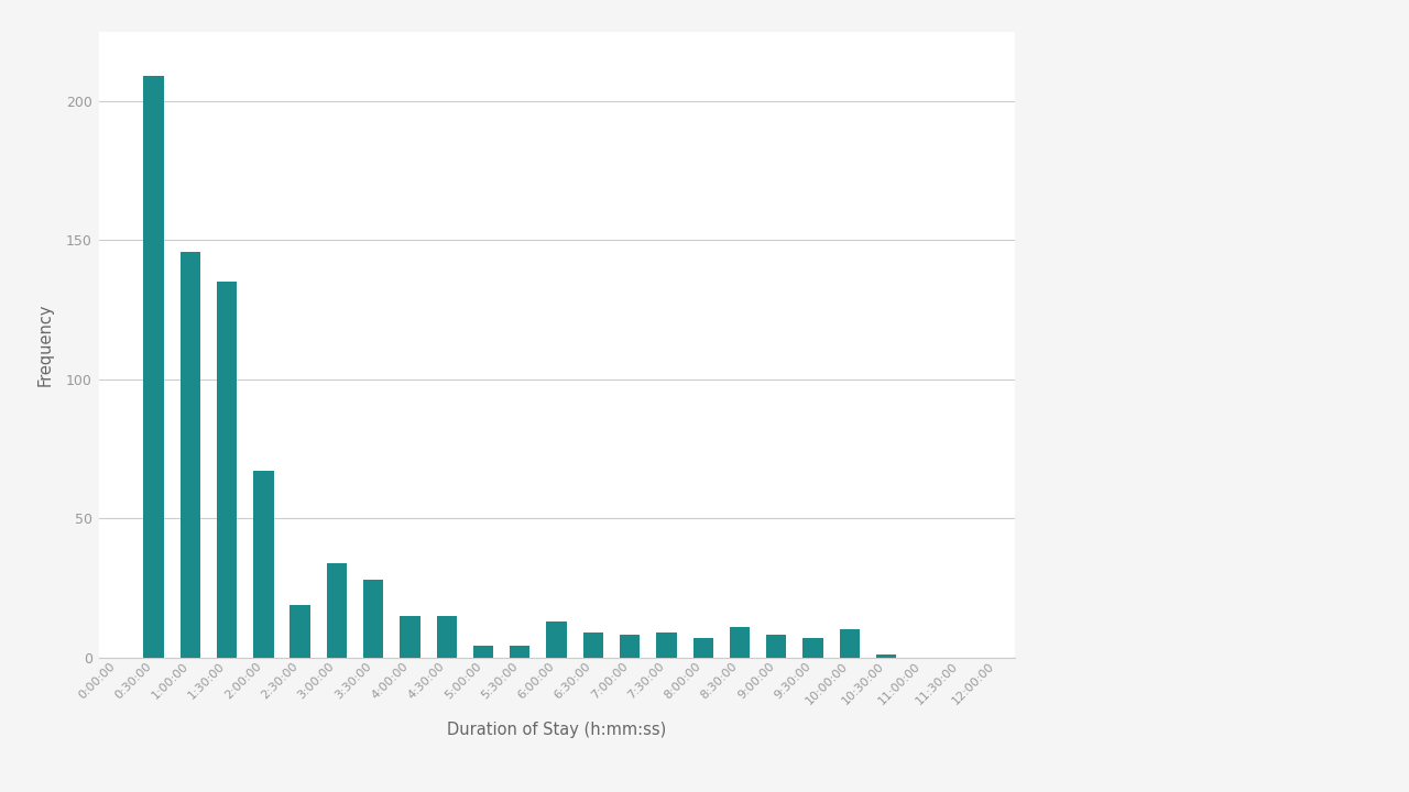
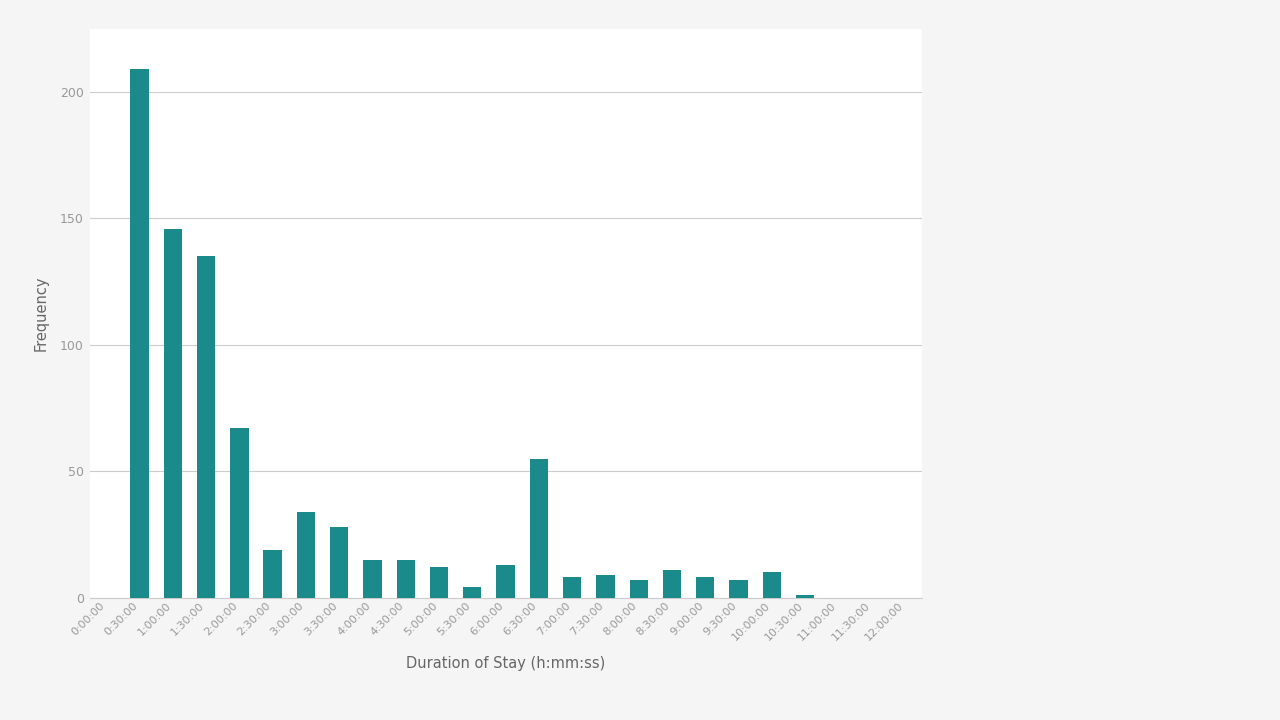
5:00:00: 4 -> 12
6:30:00: 9 -> 55
